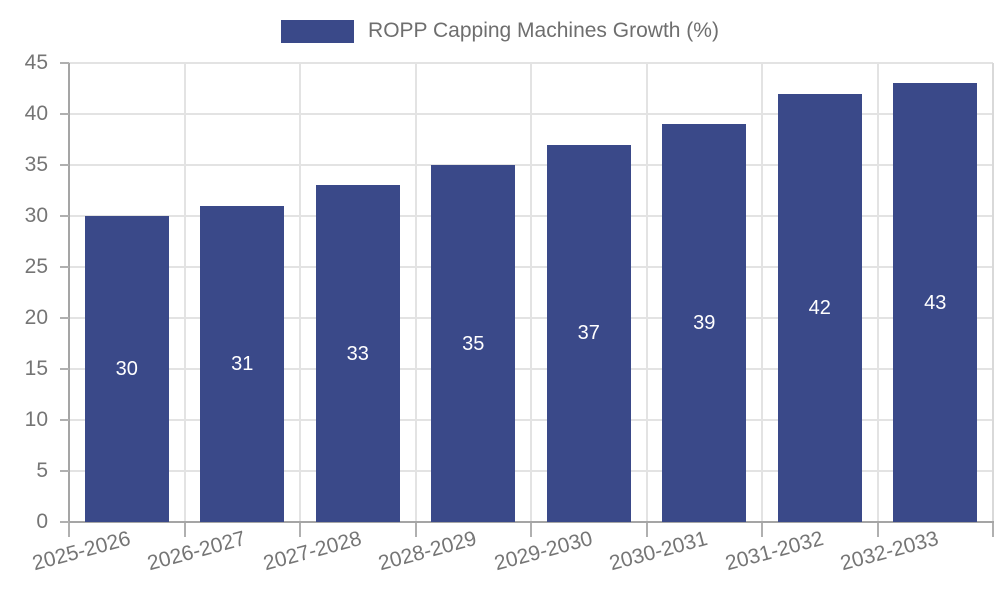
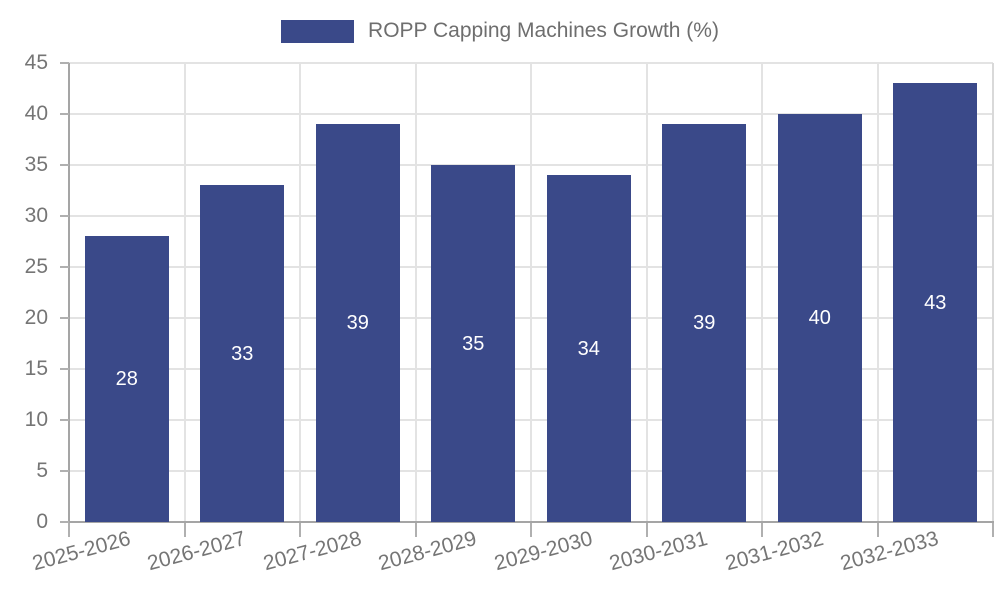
2025-2026: 30 -> 28
2026-2027: 31 -> 33
2027-2028: 33 -> 39
2029-2030: 37 -> 34
2031-2032: 42 -> 40
